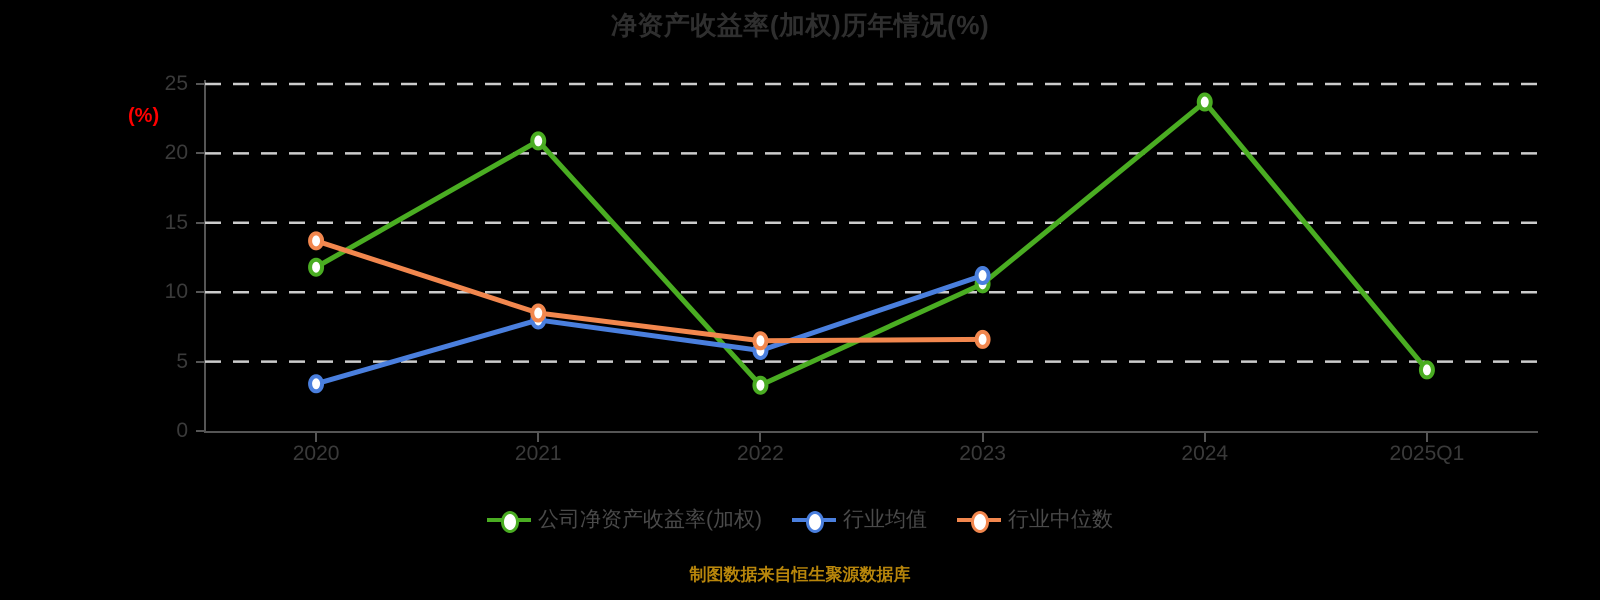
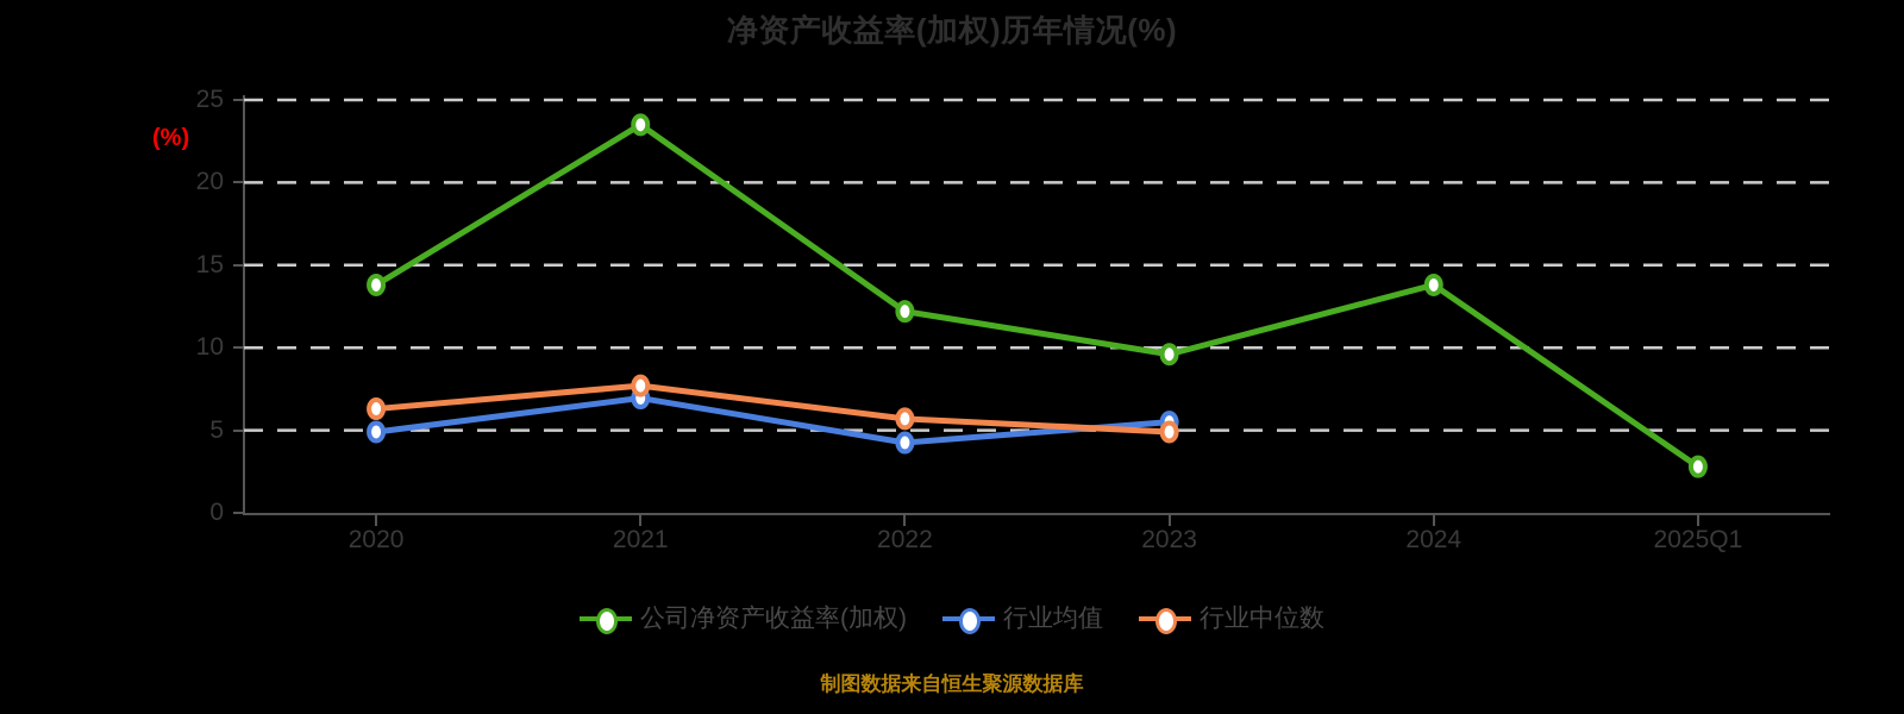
公司净资产收益率(加权)/2020: 11.8 -> 13.8
行业均值/2020: 3.4 -> 4.9
行业中位数/2020: 13.7 -> 6.3
公司净资产收益率(加权)/2021: 20.9 -> 23.5
行业均值/2021: 8.0 -> 7.0
行业中位数/2021: 8.5 -> 7.7
公司净资产收益率(加权)/2022: 3.3 -> 12.2
行业均值/2022: 5.8 -> 4.2
行业中位数/2022: 6.5 -> 5.7
公司净资产收益率(加权)/2023: 10.6 -> 9.6
行业均值/2023: 11.2 -> 5.5
行业中位数/2023: 6.6 -> 4.9
公司净资产收益率(加权)/2024: 23.7 -> 13.8
公司净资产收益率(加权)/2025Q1: 4.4 -> 2.8
